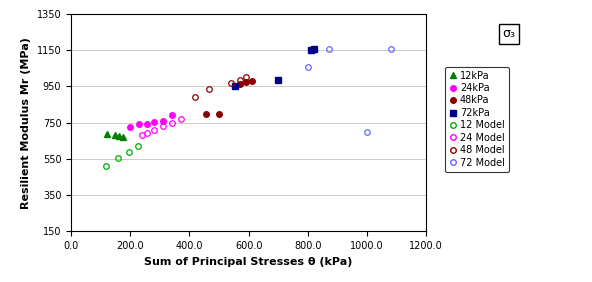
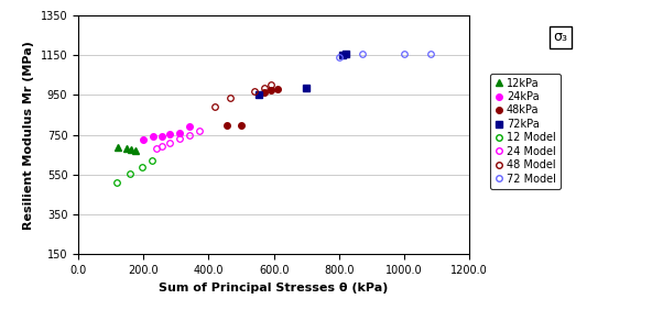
72 Model/800.0: 1060 -> 1140
72 Model/1000.0: 700 -> 1160
